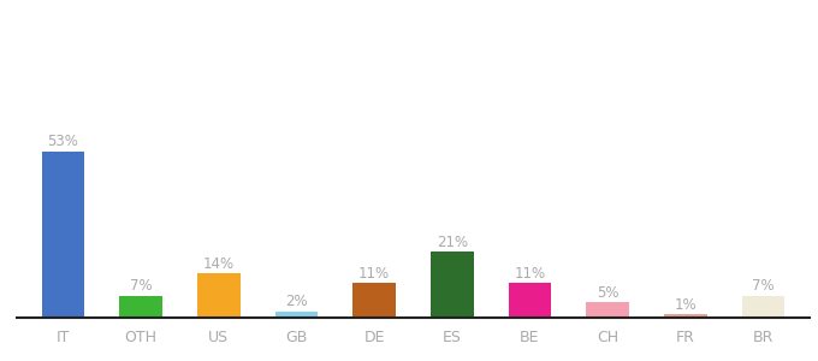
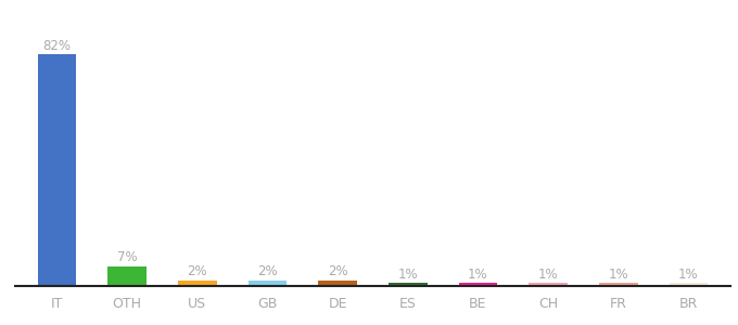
IT: 53% -> 82%
US: 14% -> 2%
DE: 11% -> 2%
ES: 21% -> 1%
BE: 11% -> 1%
CH: 5% -> 1%
BR: 7% -> 1%
